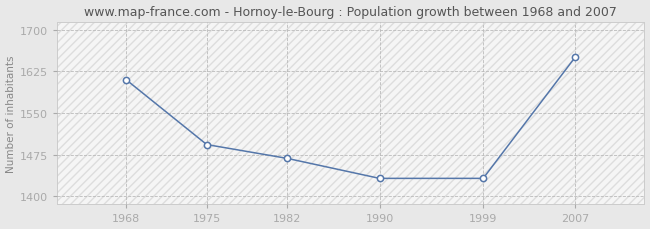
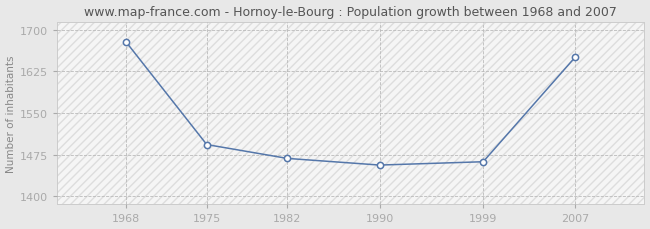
1968: 1610 -> 1678
1990: 1432 -> 1456
1999: 1432 -> 1462
